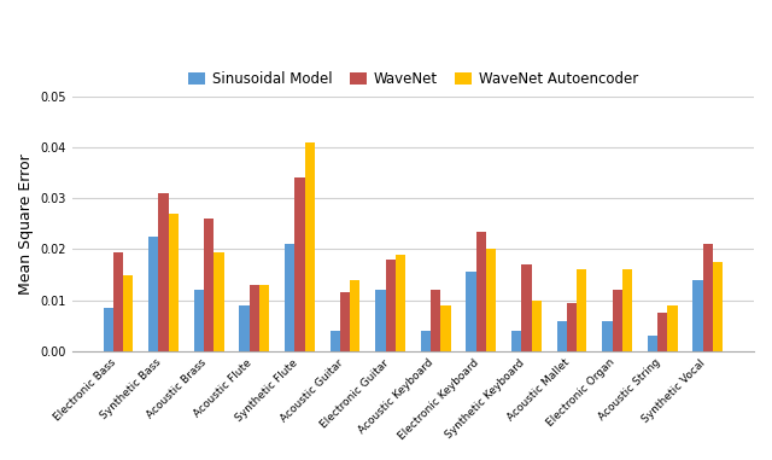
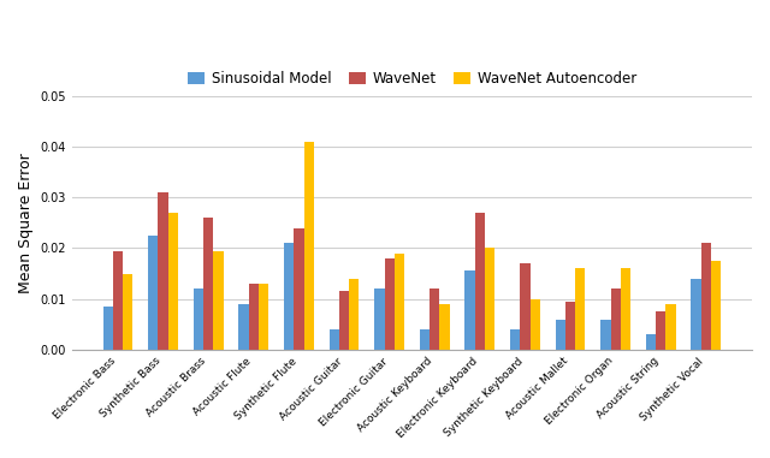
WaveNet/Synthetic Flute: 0.0340 -> 0.0240
WaveNet/Electronic Keyboard: 0.0235 -> 0.0270
